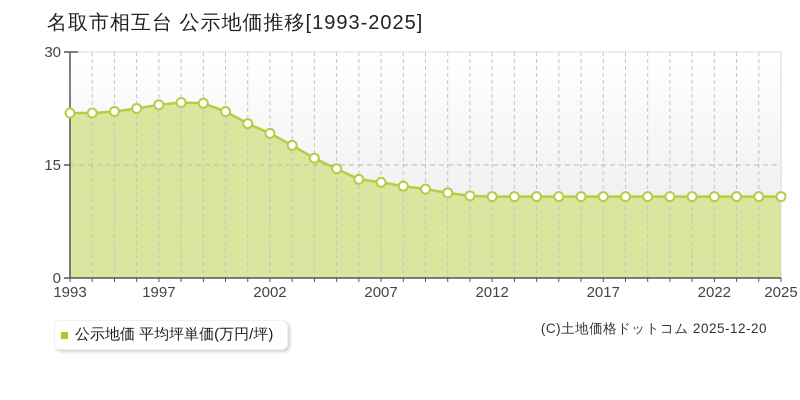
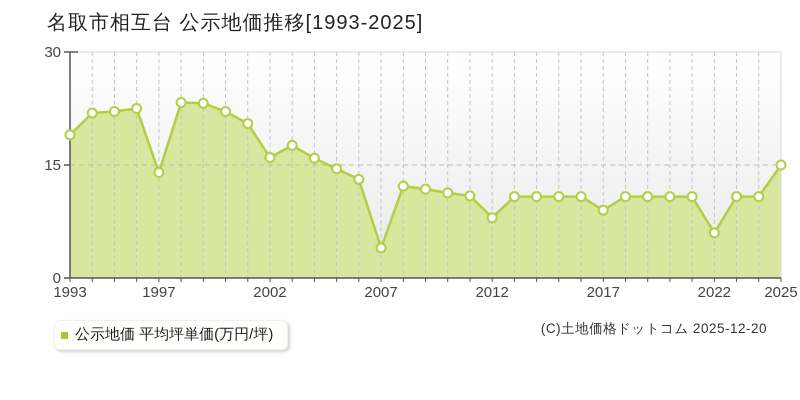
1993: 22 -> 19
1997: 23 -> 14
2002: 19 -> 16
2007: 13 -> 4
2012: 11 -> 8
2017: 11 -> 9
2022: 11 -> 6
2025: 11 -> 15
